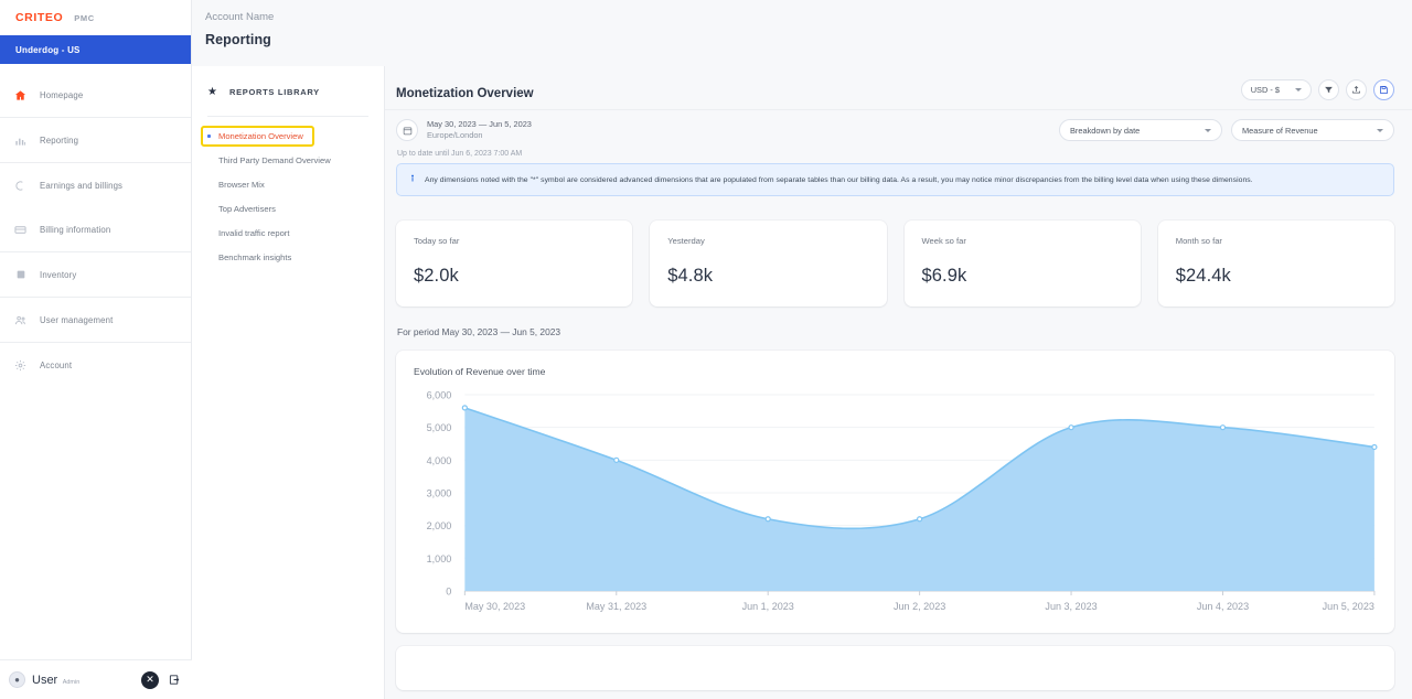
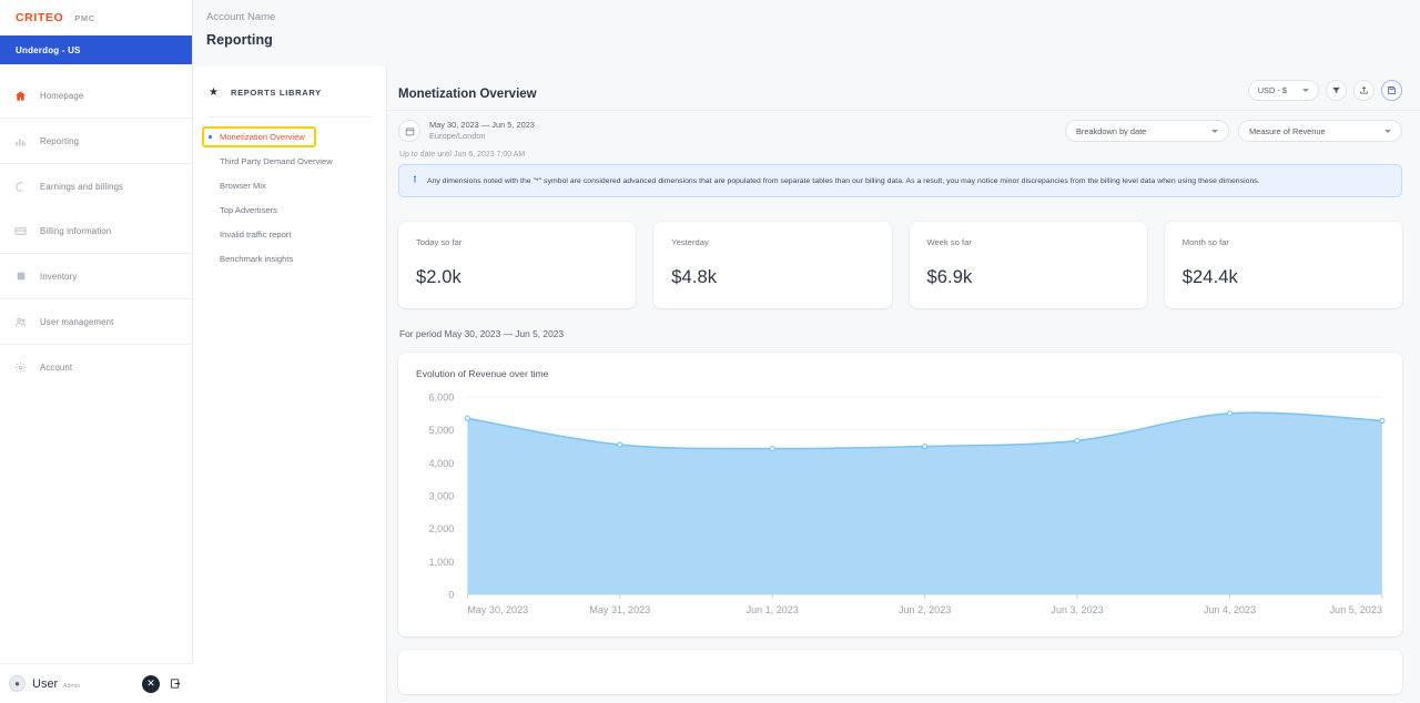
May 30, 2023: 5600 -> 5400
May 31, 2023: 4000 -> 4600
Jun 1, 2023: 2200 -> 4400
Jun 2, 2023: 2200 -> 4500
Jun 3, 2023: 5000 -> 4700
Jun 4, 2023: 5000 -> 5500
Jun 5, 2023: 4400 -> 5300
